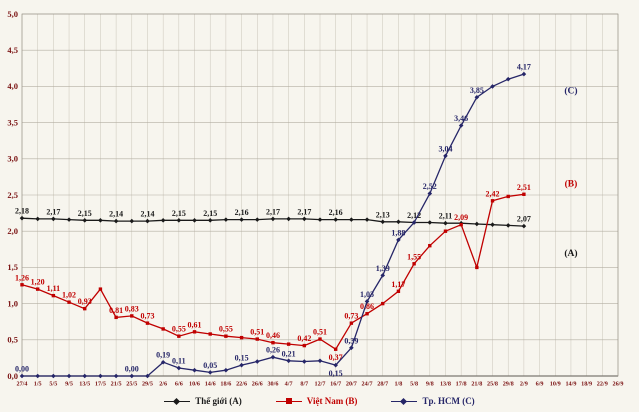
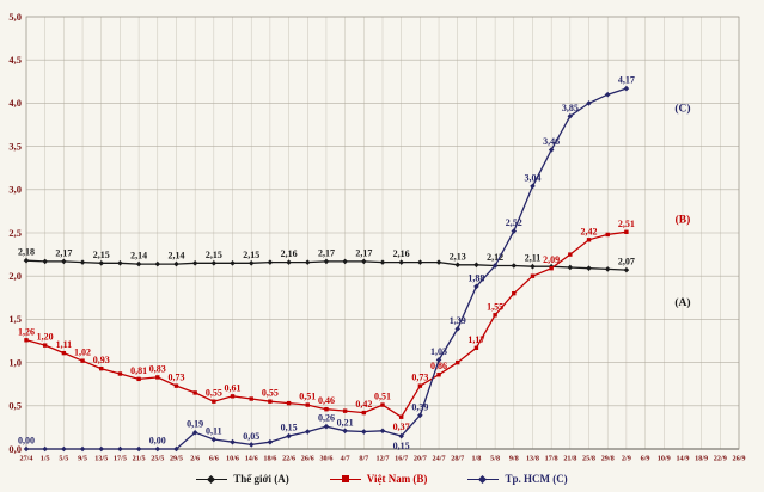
Việt Nam (B)/17/5: 1,2 -> 0,9
Việt Nam (B)/21/8: 1,5 -> 2,2
